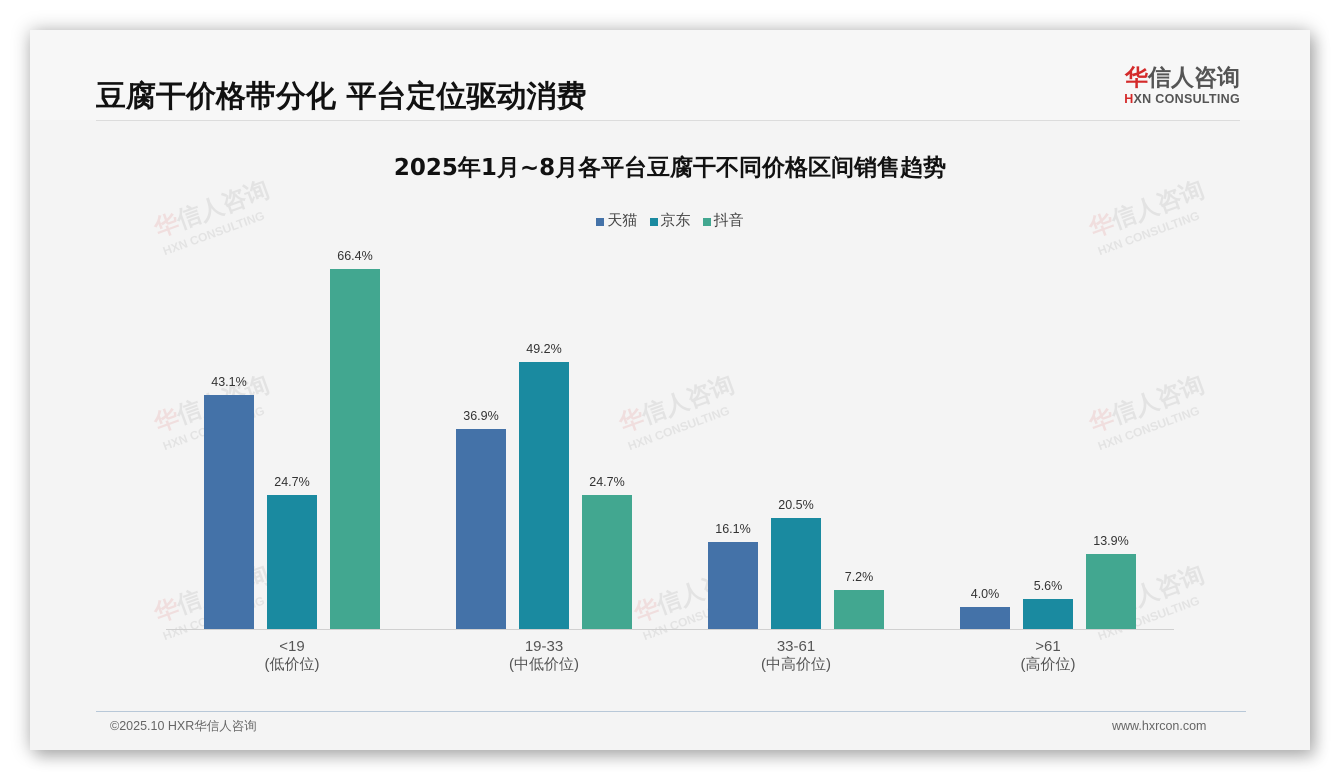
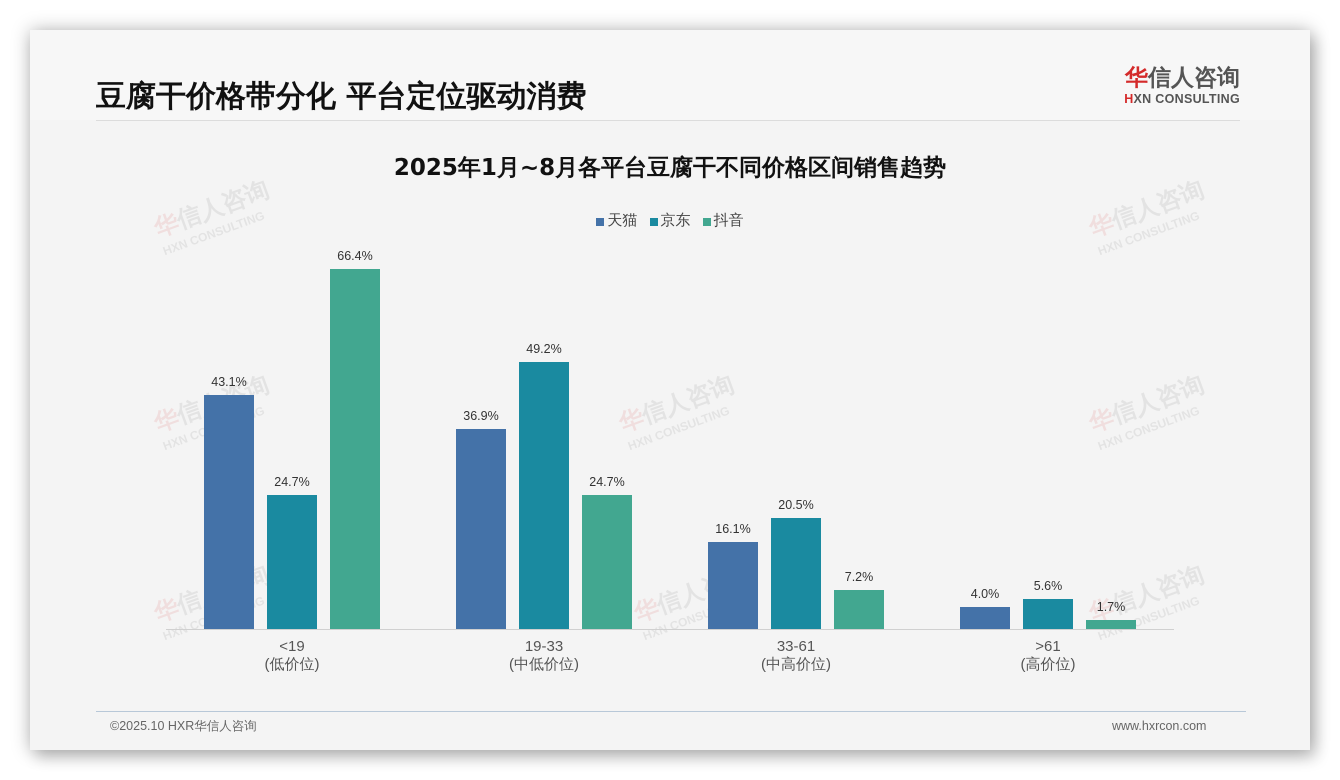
抖音/>61 (高价位): 13.9% -> 1.7%
